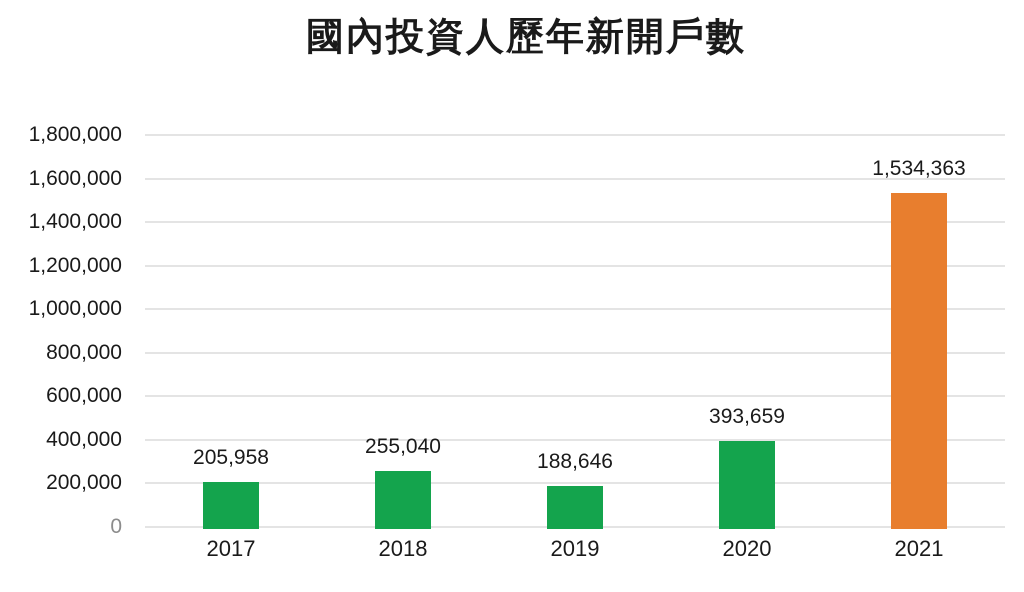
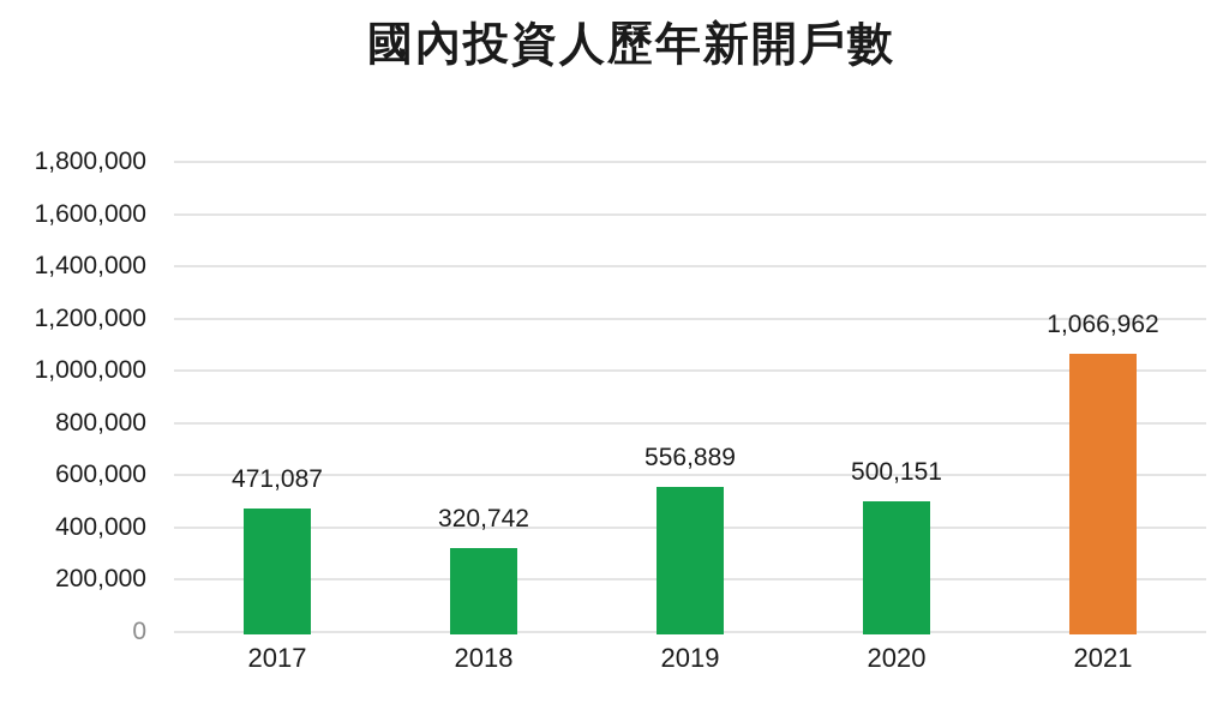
2017: 205,958 -> 471,087
2018: 255,040 -> 320,742
2019: 188,646 -> 556,889
2020: 393,659 -> 500,151
2021: 1,534,363 -> 1,066,962
